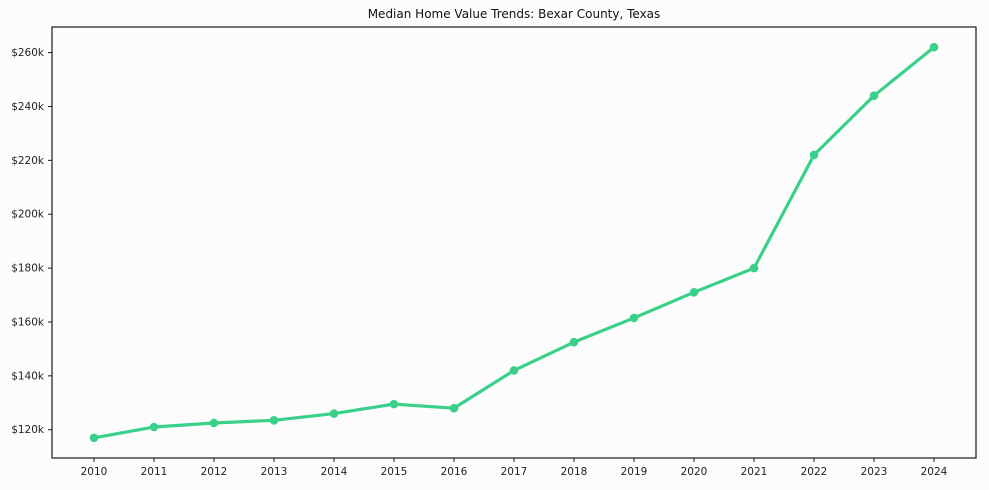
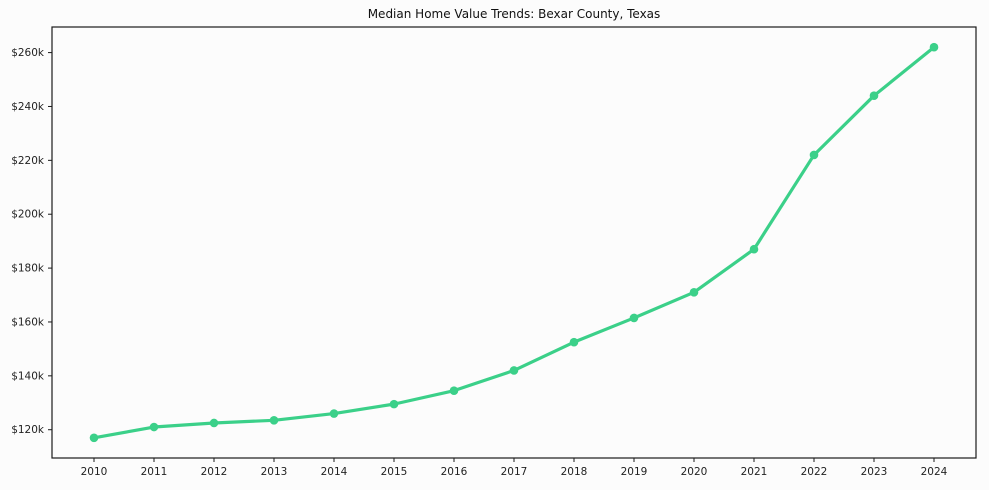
2016: $128k -> $134k
2021: $180k -> $187k
